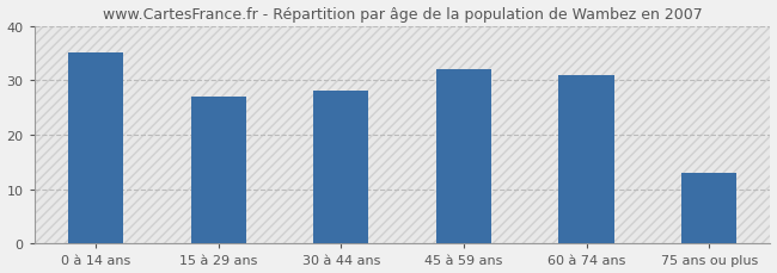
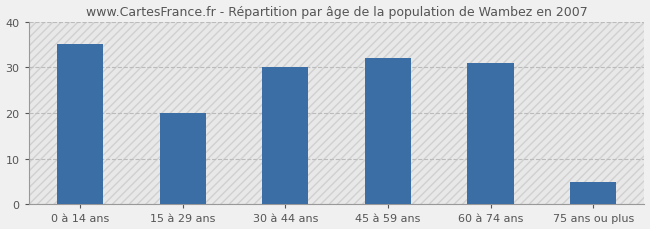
15 à 29 ans: 27 -> 20
30 à 44 ans: 28 -> 30
75 ans ou plus: 13 -> 5
